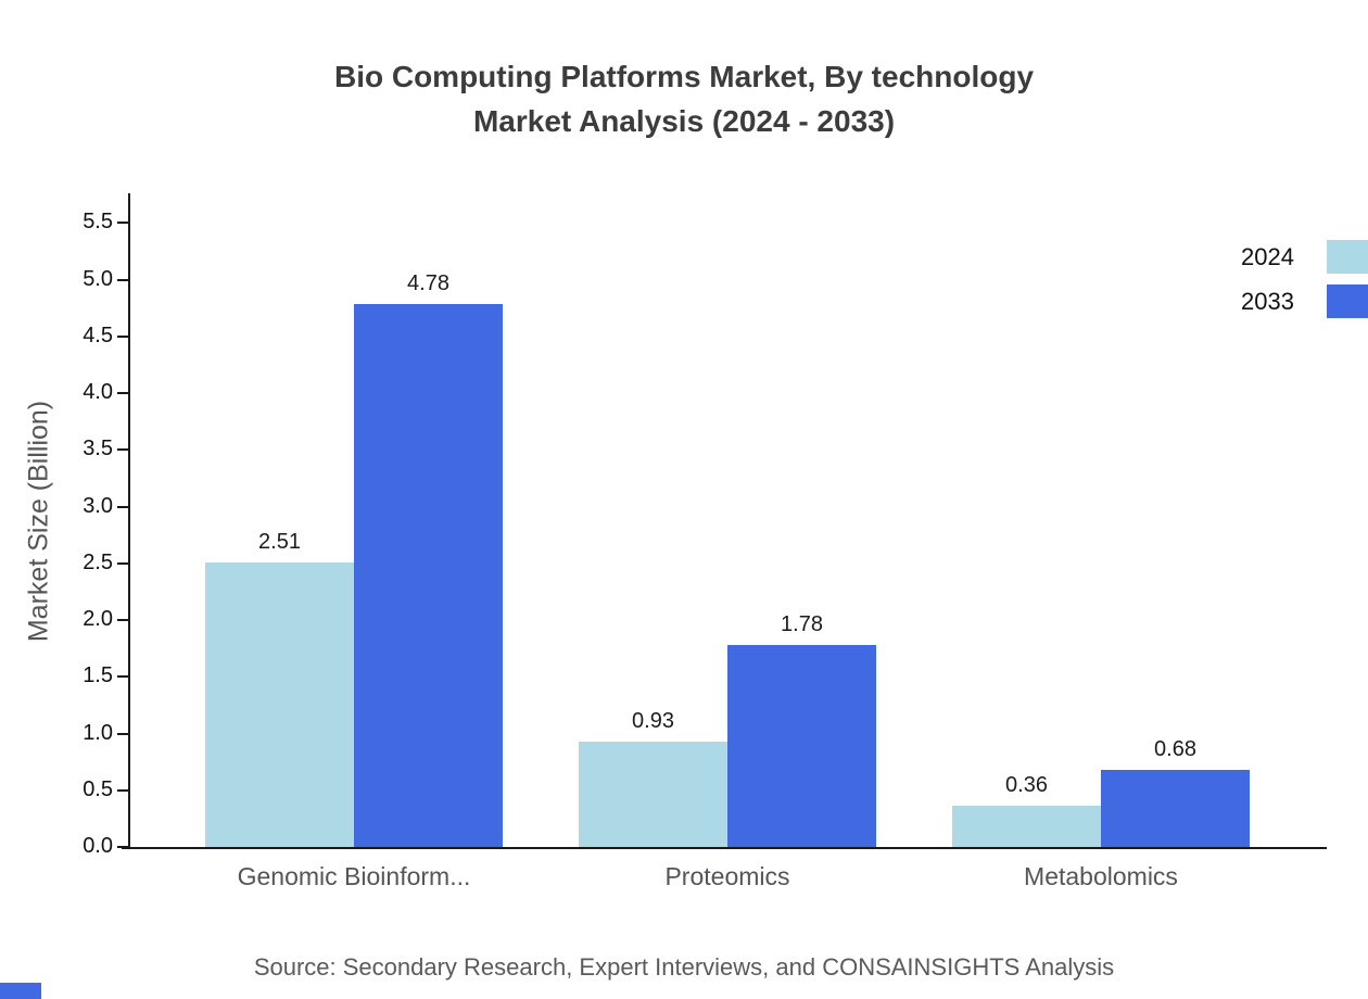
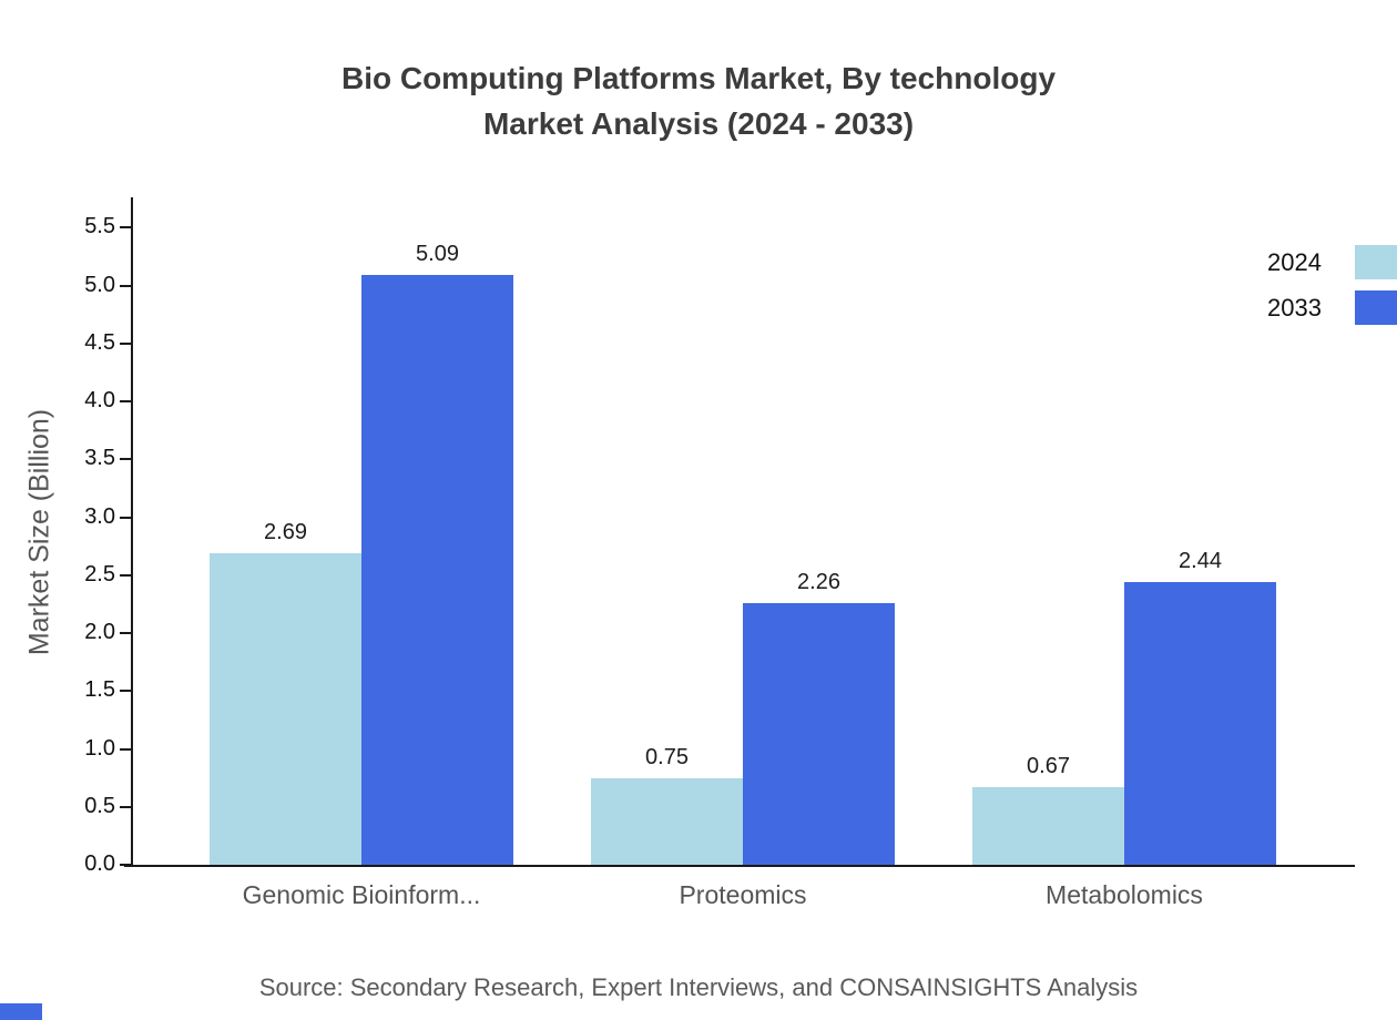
2024/Genomic Bioinform...: 2.51 -> 2.69
2033/Genomic Bioinform...: 4.78 -> 5.09
2024/Proteomics: 0.93 -> 0.75
2033/Proteomics: 1.78 -> 2.26
2024/Metabolomics: 0.36 -> 0.67
2033/Metabolomics: 0.68 -> 2.44
